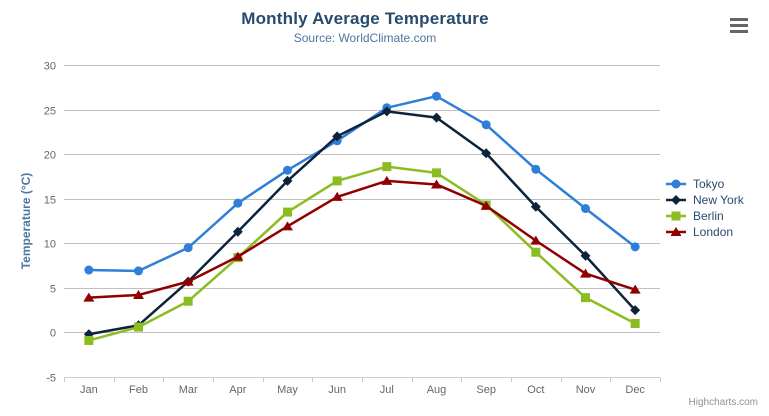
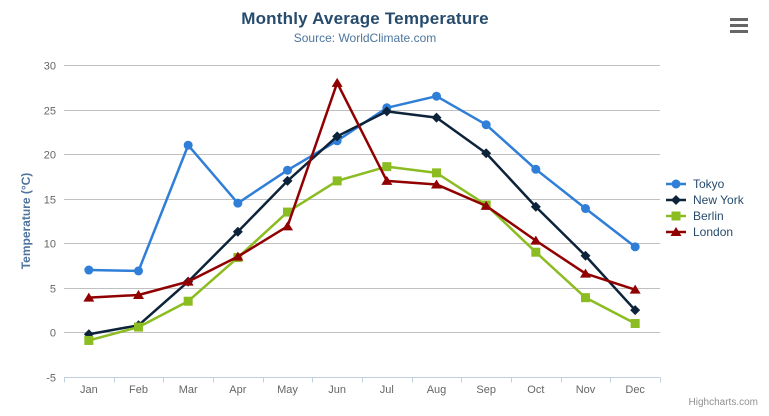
Tokyo/Mar: 10 -> 21
London/Jun: 15 -> 28
